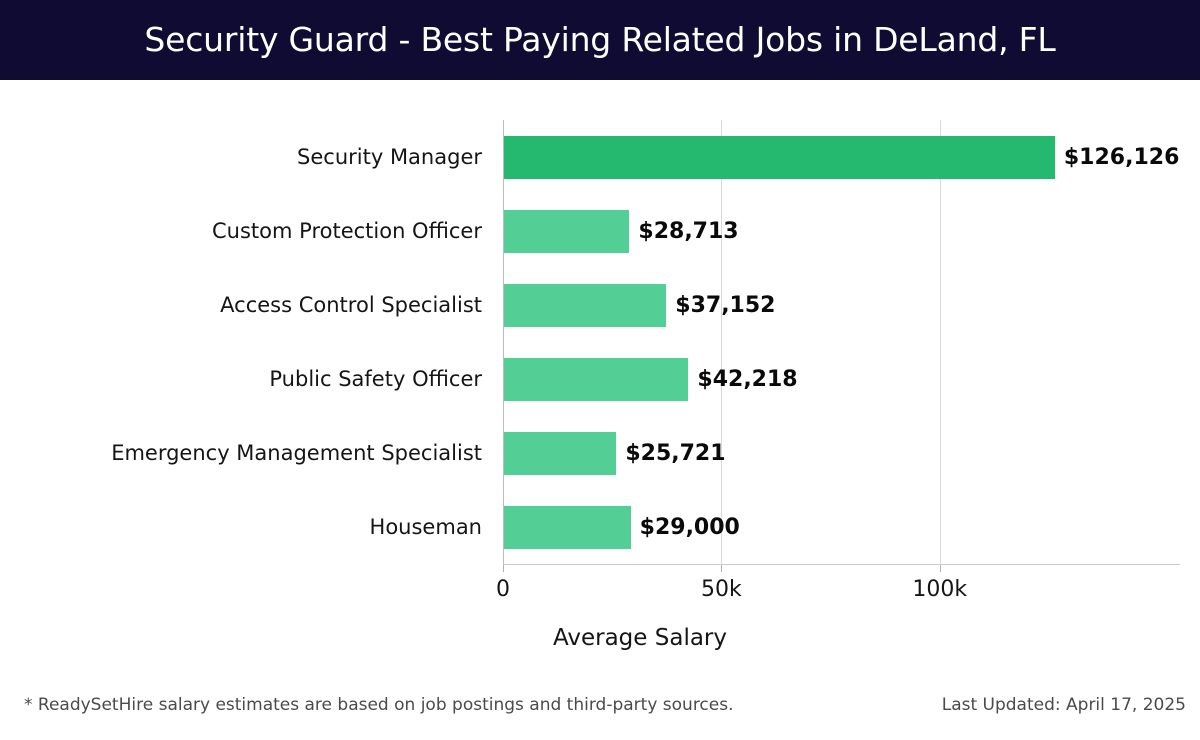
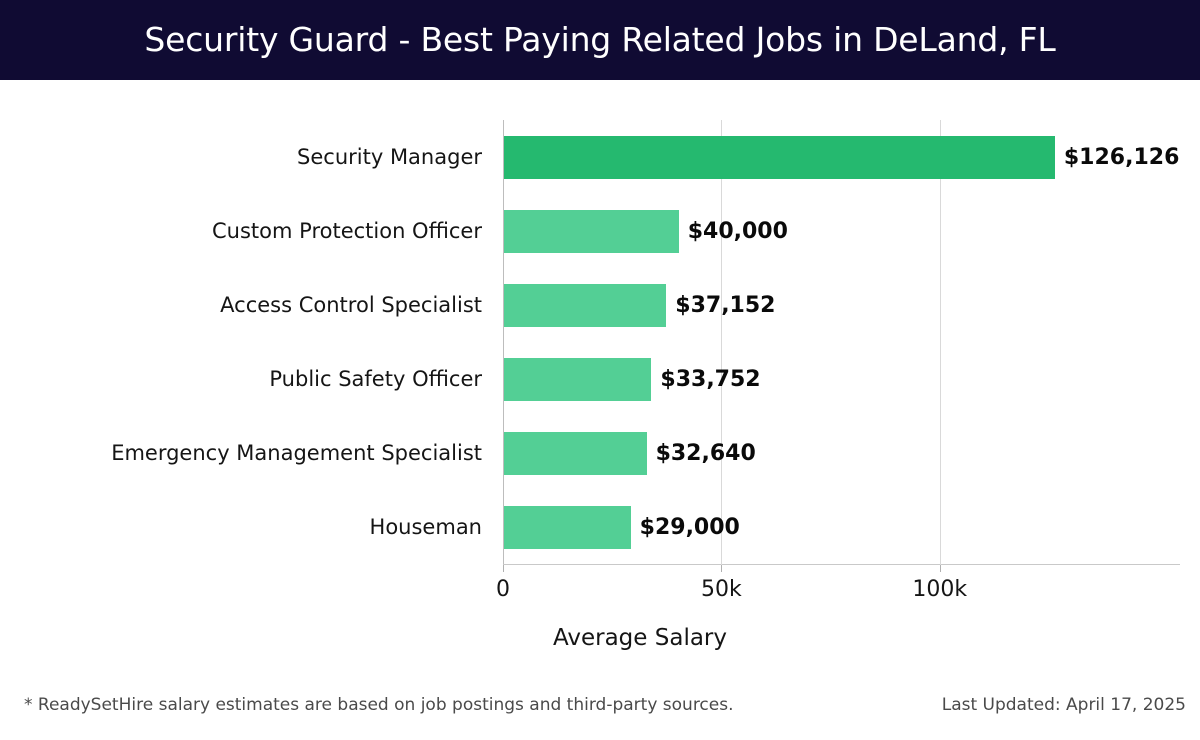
Custom Protection Officer: $28,713 -> $40,000
Public Safety Officer: $42,218 -> $33,752
Emergency Management Specialist: $25,721 -> $32,640
